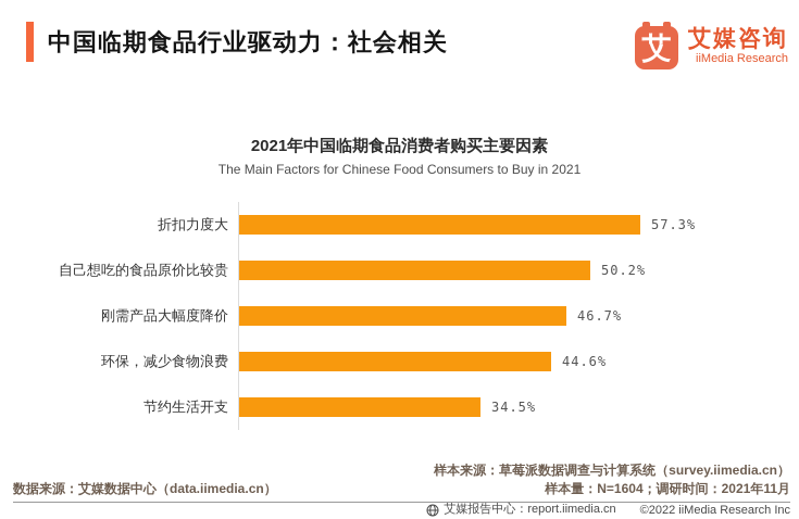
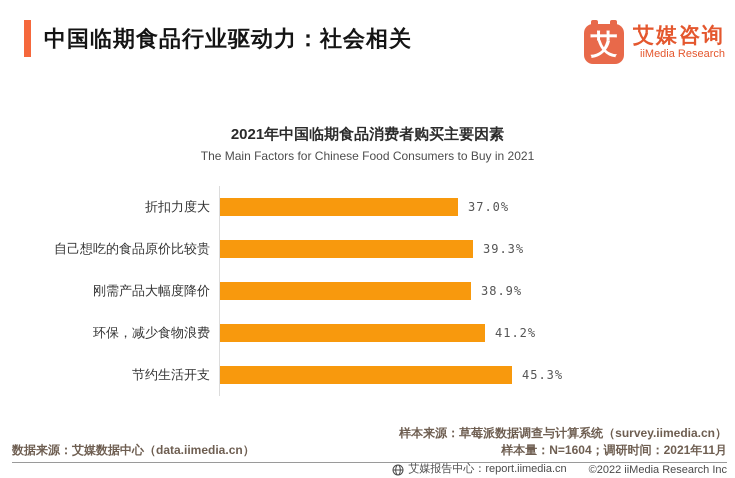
折扣力度大: 57.3% -> 37.0%
自己想吃的食品原价比较贵: 50.2% -> 39.3%
刚需产品大幅度降价: 46.7% -> 38.9%
环保，减少食物浪费: 44.6% -> 41.2%
节约生活开支: 34.5% -> 45.3%
